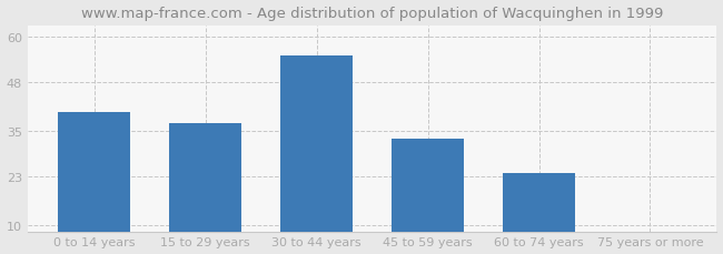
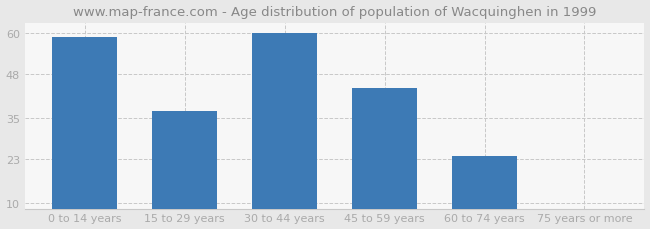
0 to 14 years: 40 -> 59
30 to 44 years: 55 -> 60
45 to 59 years: 33 -> 44
